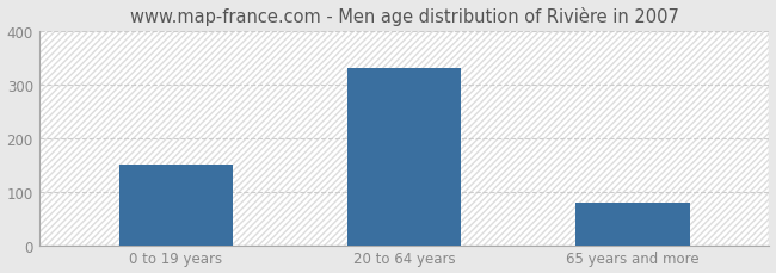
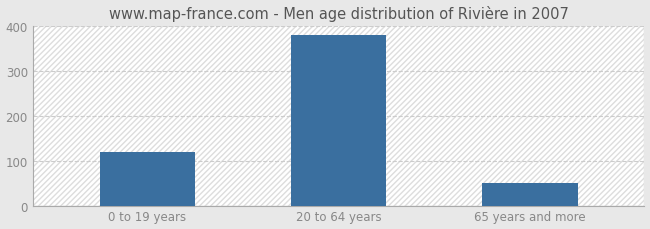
0 to 19 years: 150 -> 120
20 to 64 years: 330 -> 380
65 years and more: 80 -> 50
